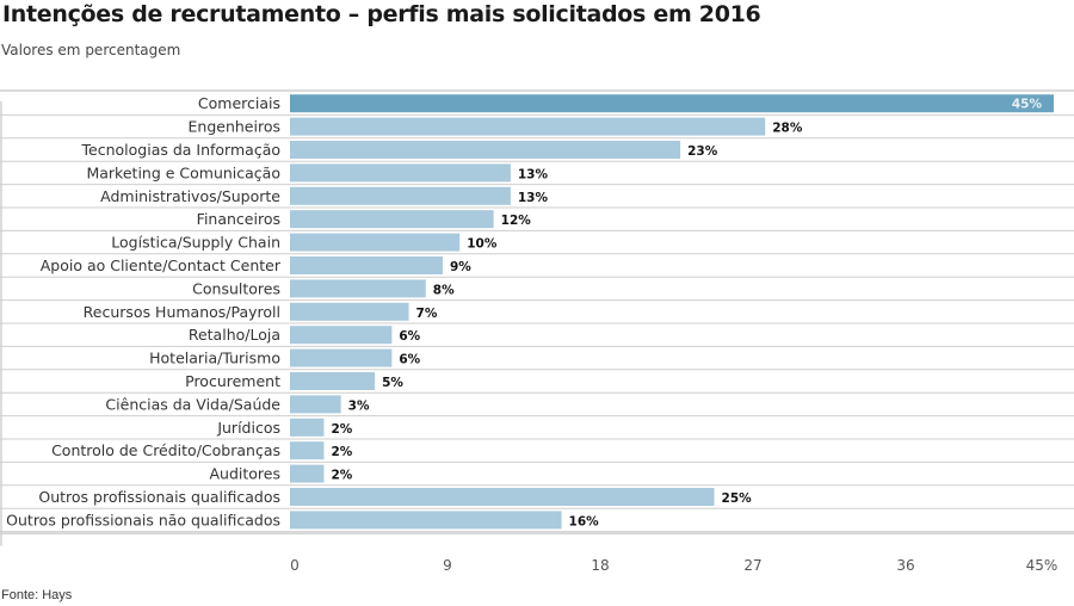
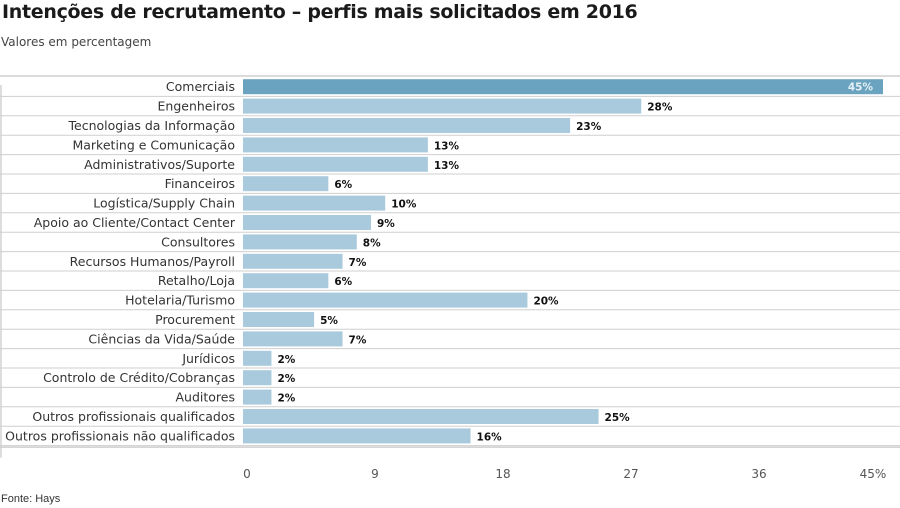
Financeiros: 12% -> 6%
Hotelaria/Turismo: 6% -> 20%
Ciências da Vida/Saúde: 3% -> 7%
